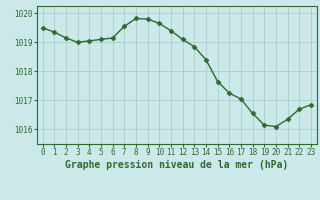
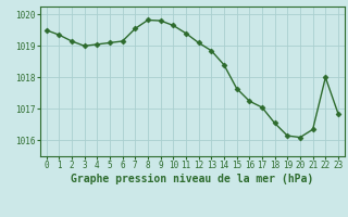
22: 1016.70 -> 1018.00
